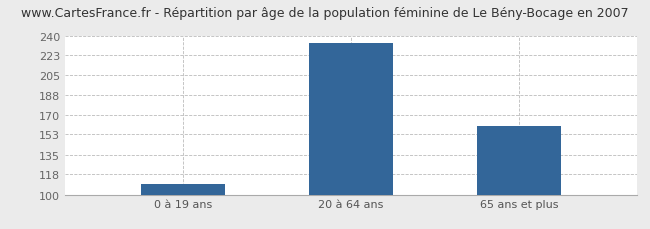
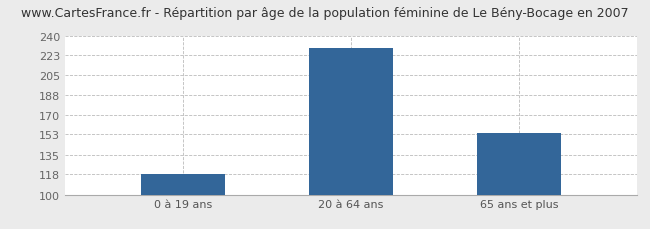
0 à 19 ans: 109 -> 118
20 à 64 ans: 234 -> 229
65 ans et plus: 160 -> 154
